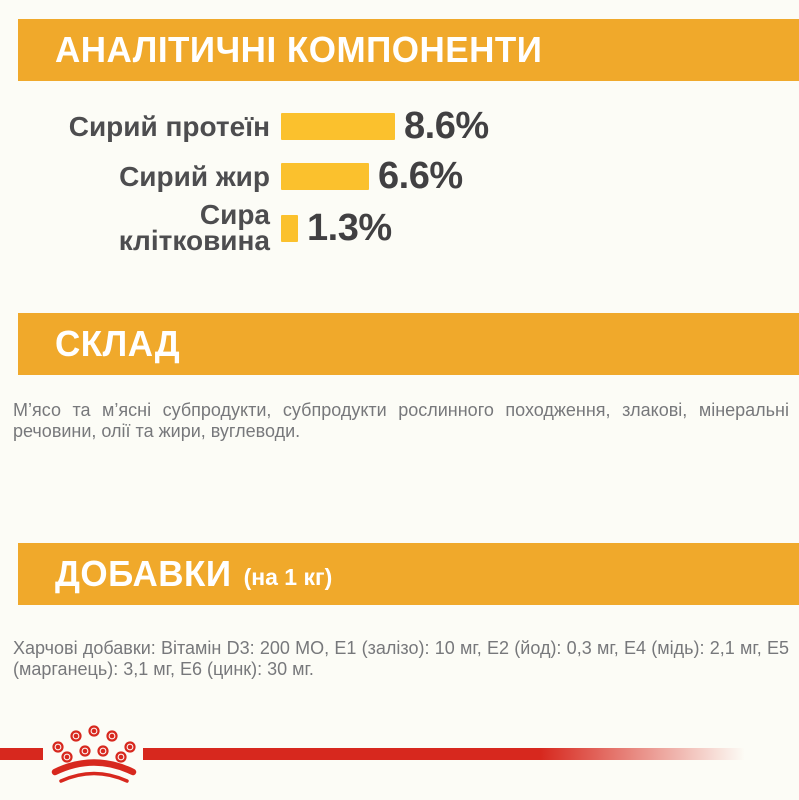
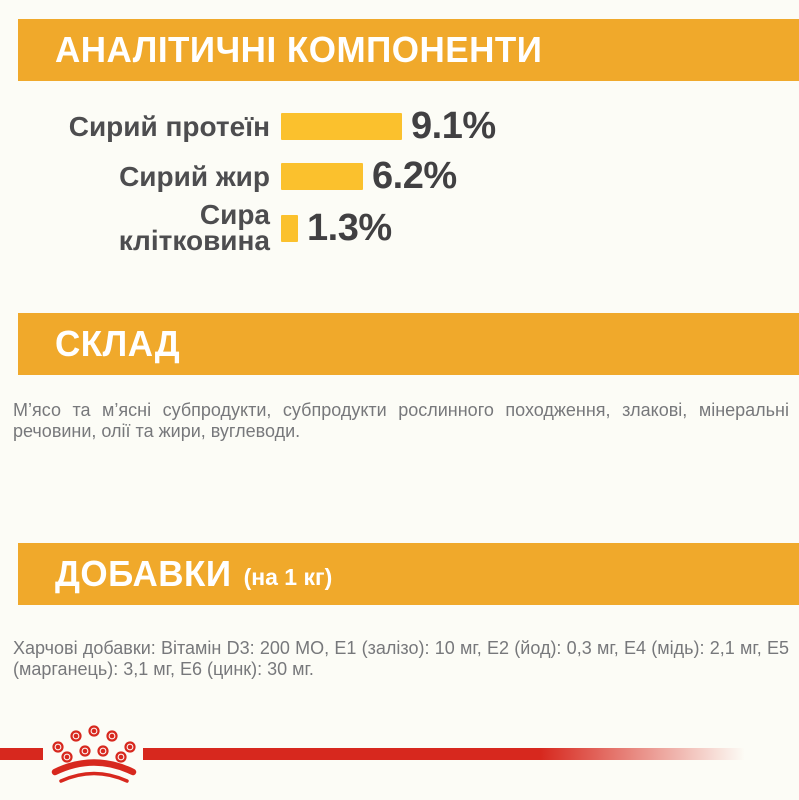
Сирий протеїн: 8.6% -> 9.1%
Сирий жир: 6.6% -> 6.2%
